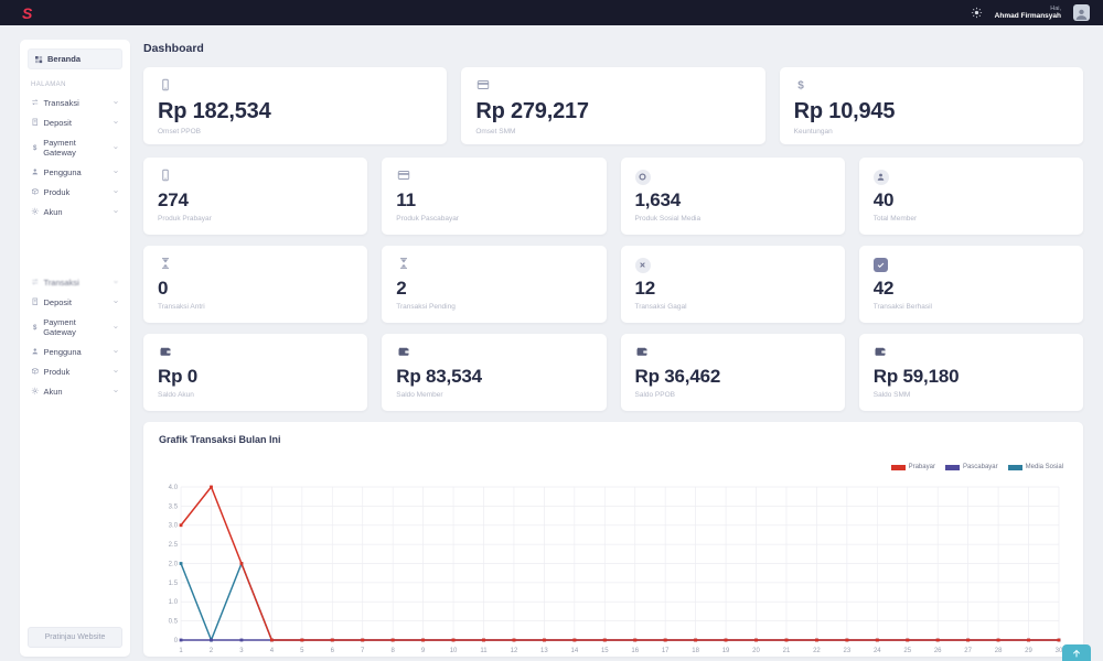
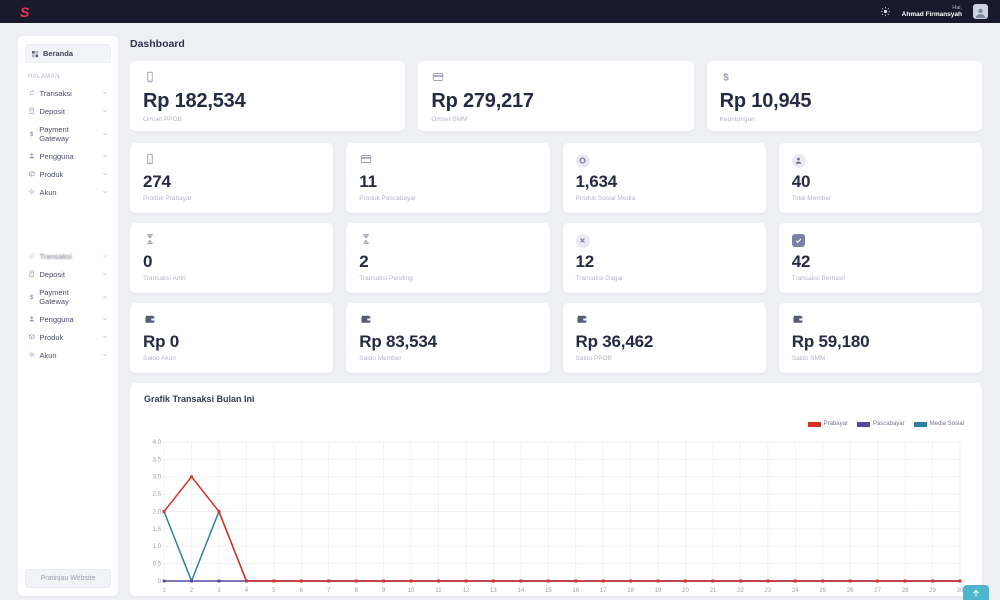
Prabayar/1: 3 -> 2
Prabayar/2: 4 -> 3
